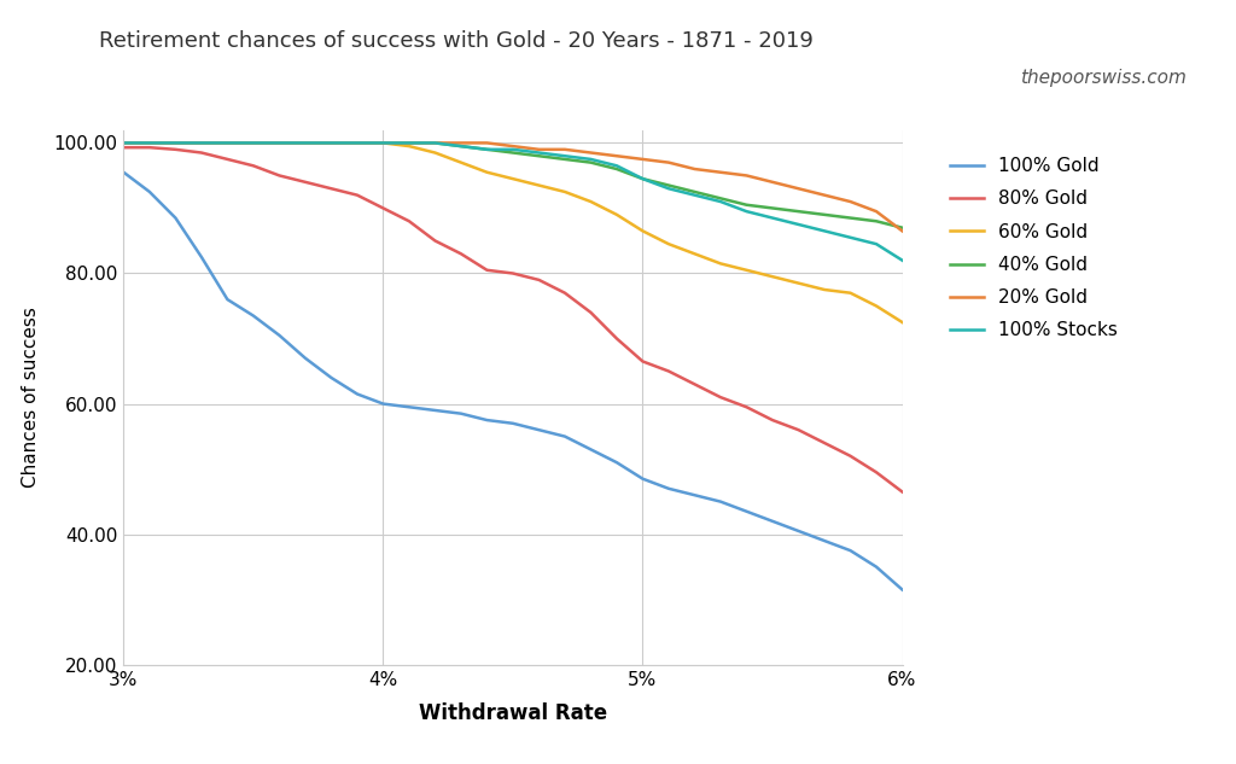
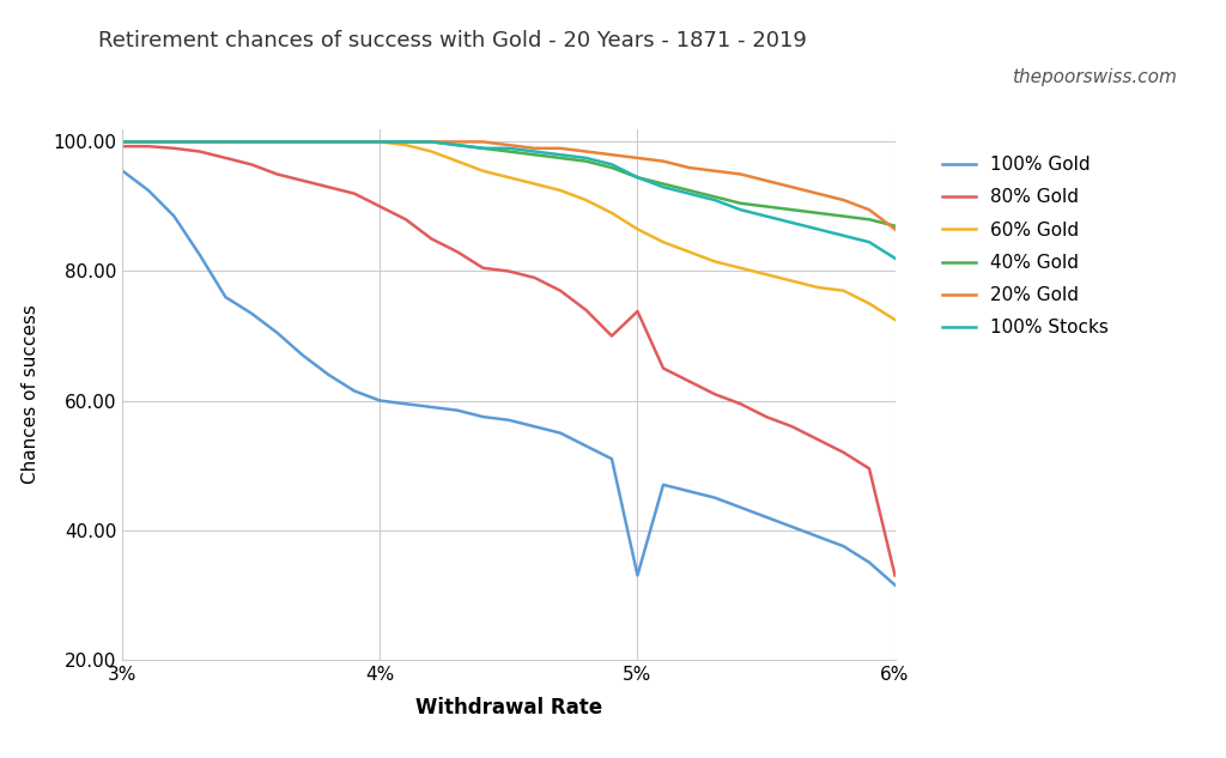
100% Gold/5%: 48.5 -> 33.0
80% Gold/5%: 66.5 -> 73.8
80% Gold/6%: 46.5 -> 33.0
